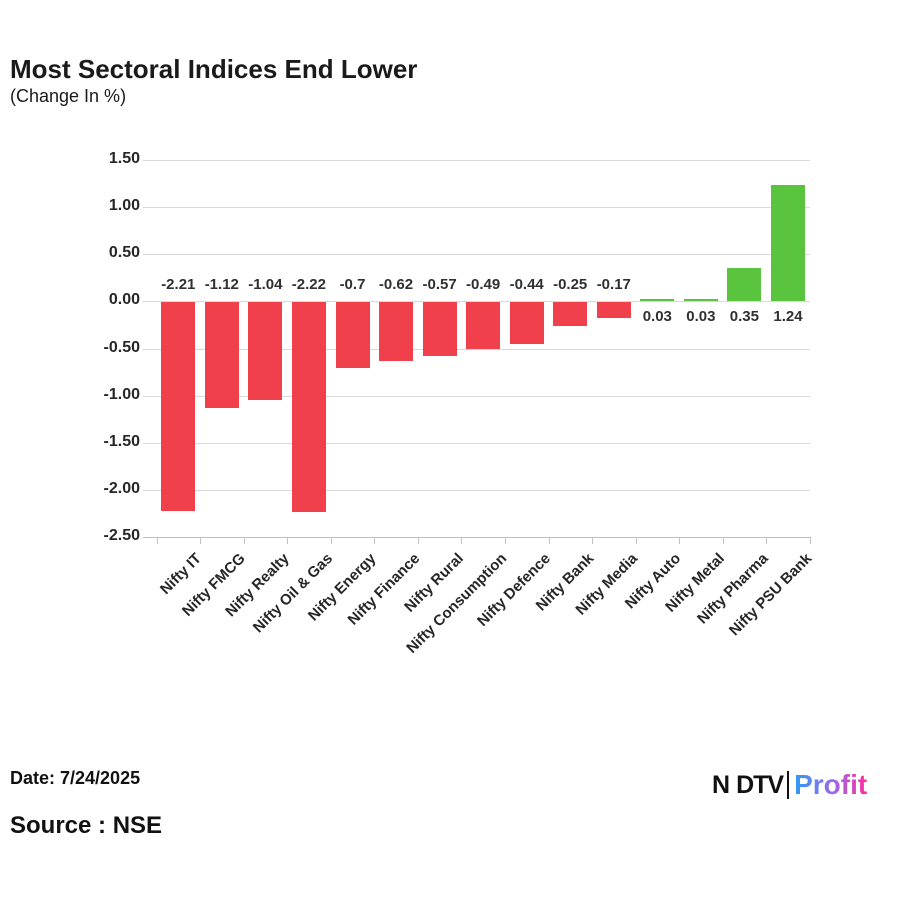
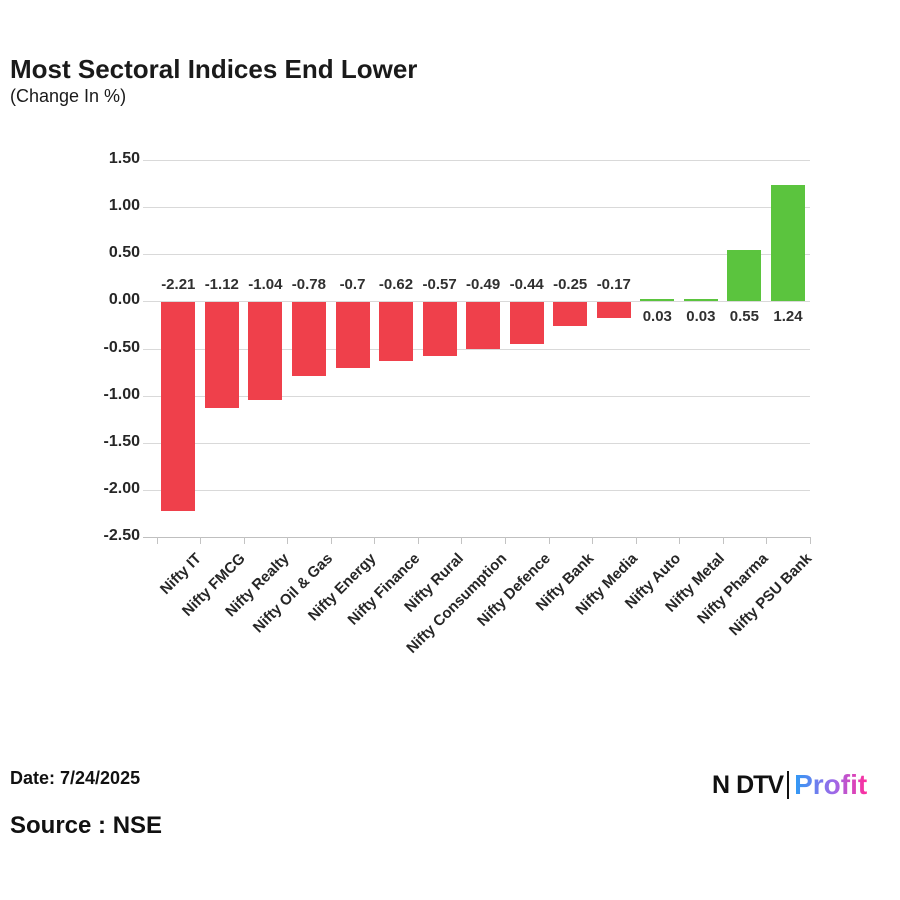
Nifty Oil & Gas: -2.22 -> -0.78
Nifty Pharma: 0.35 -> 0.55
